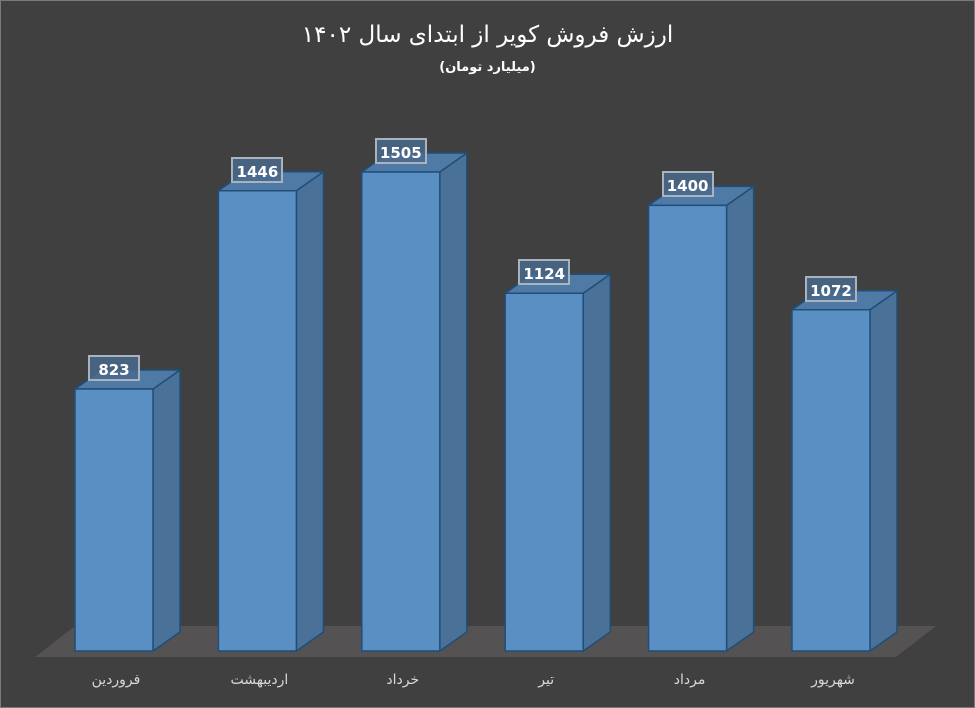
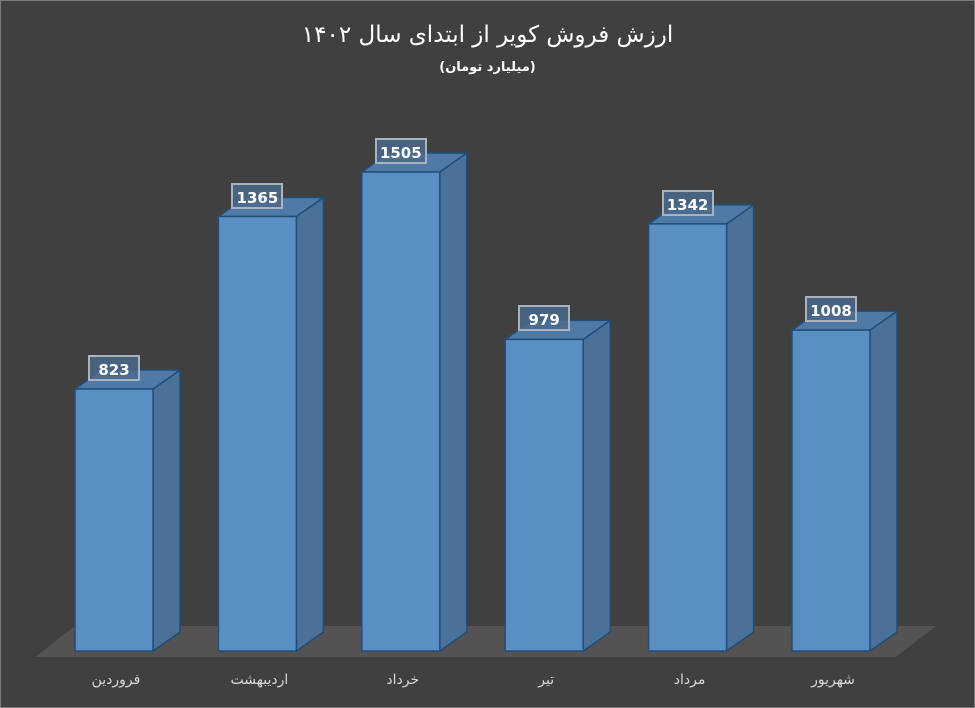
اردیبهشت: 1446 -> 1365
تیر: 1124 -> 979
مرداد: 1400 -> 1342
شهریور: 1072 -> 1008
